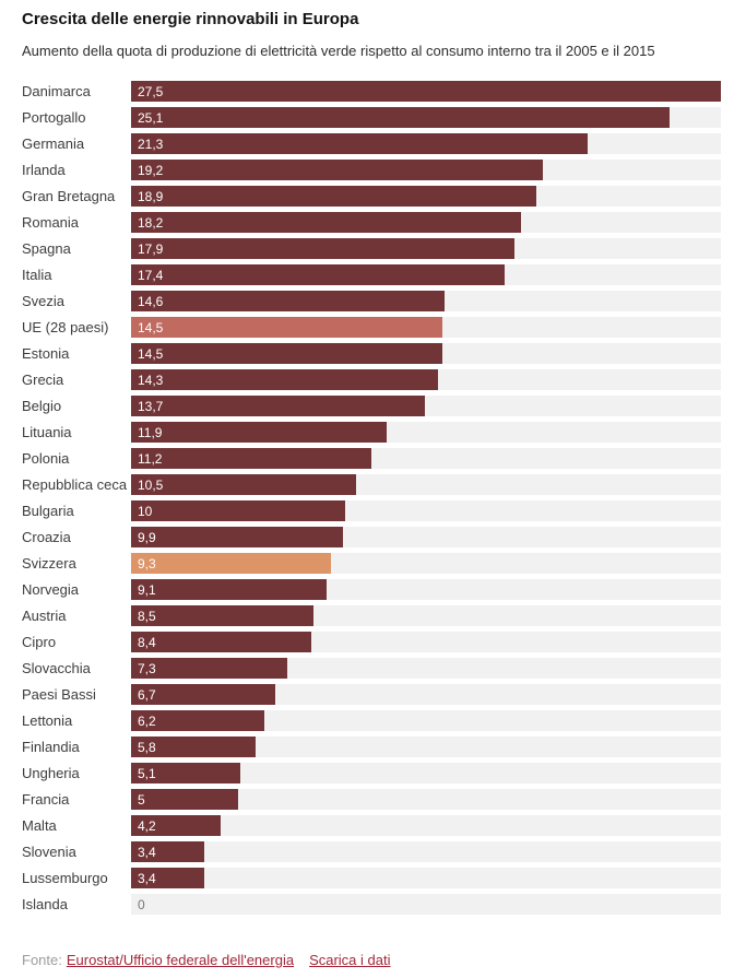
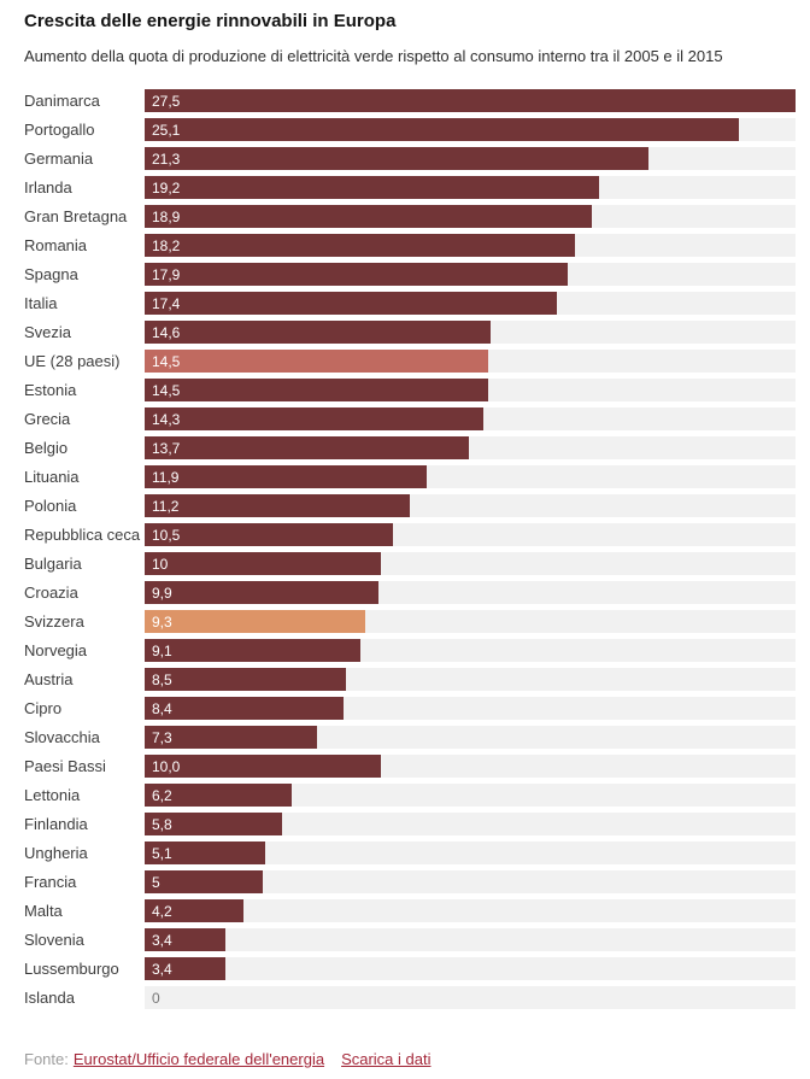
Paesi Bassi: 6,7 -> 10,0
